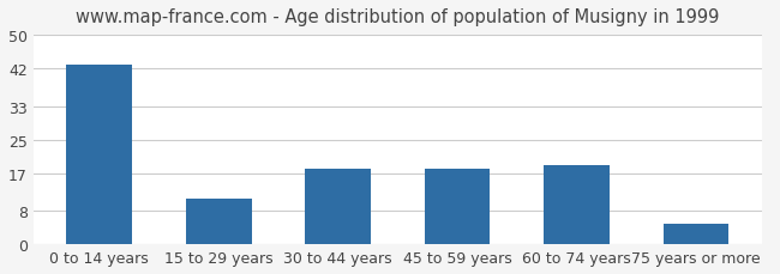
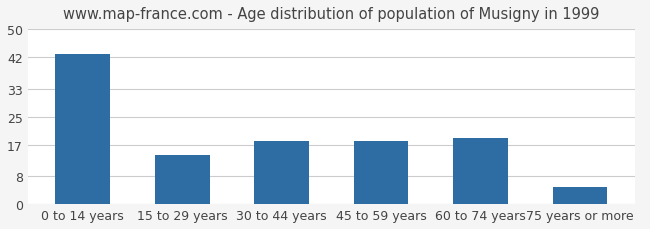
15 to 29 years: 11 -> 14
